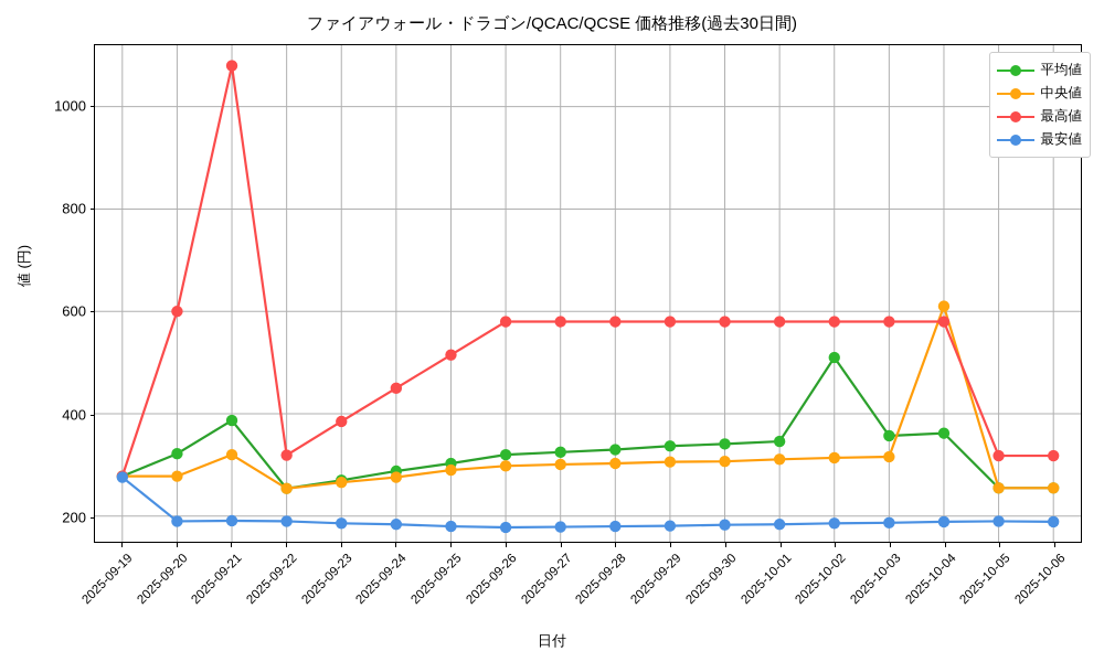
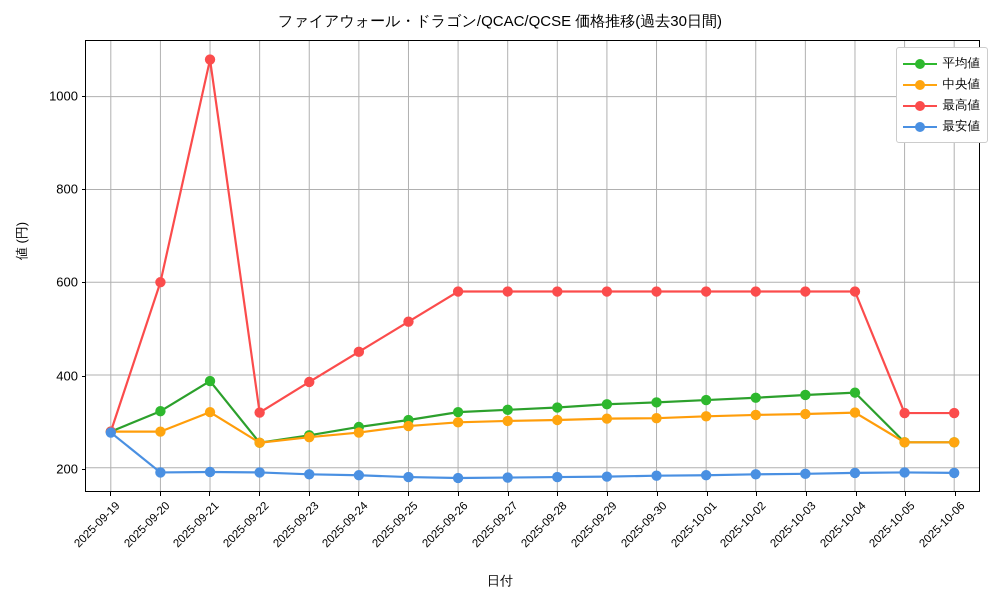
平均値/2025-10-02: 510 -> 350
中央値/2025-10-04: 610 -> 320
